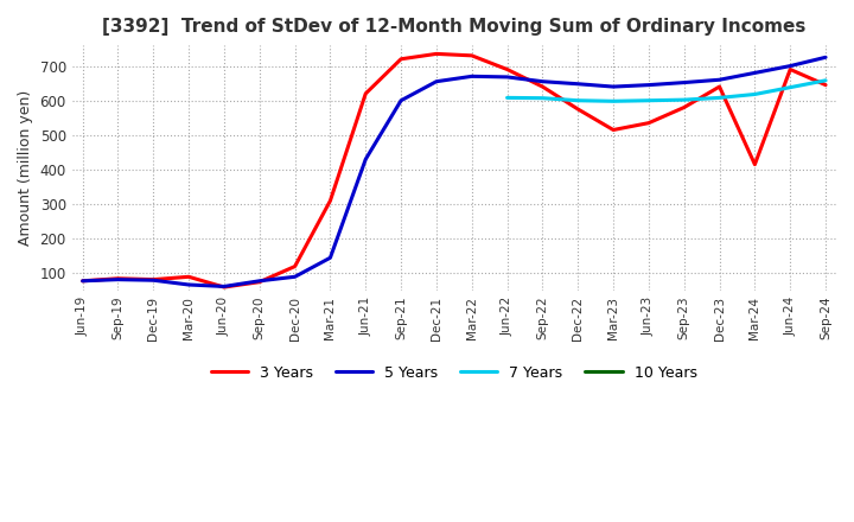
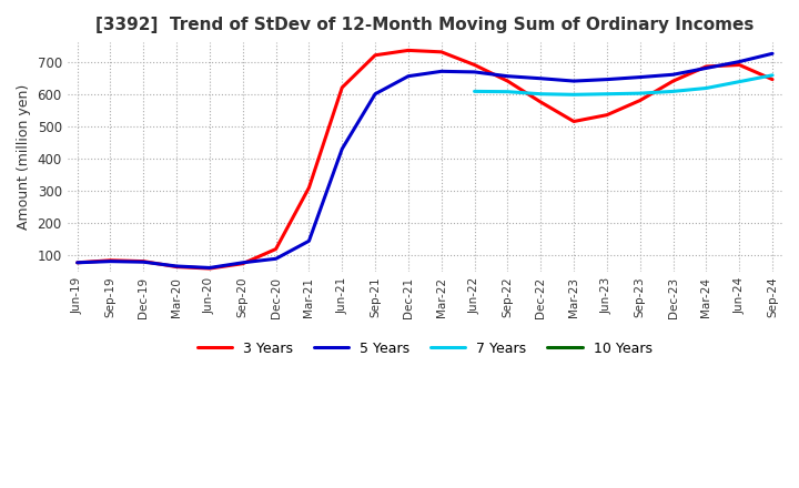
3 Years/Mar-20: 90 -> 65
3 Years/Mar-24: 415 -> 685
